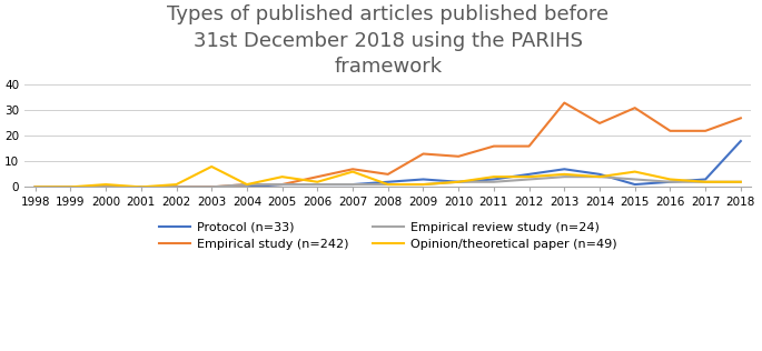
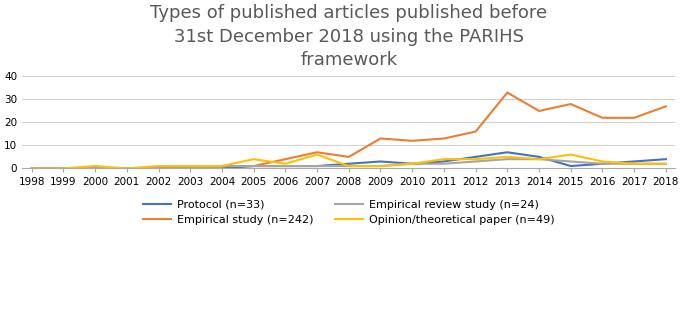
Opinion/theoretical paper (n=49)/2003: 8 -> 1
Empirical study (n=242)/2011: 16 -> 13
Empirical study (n=242)/2015: 31 -> 28
Protocol (n=33)/2018: 18 -> 4
